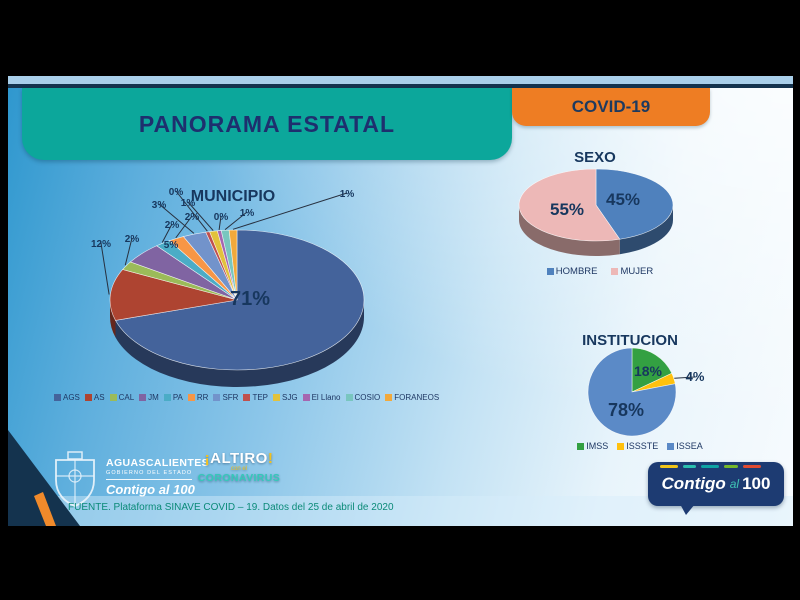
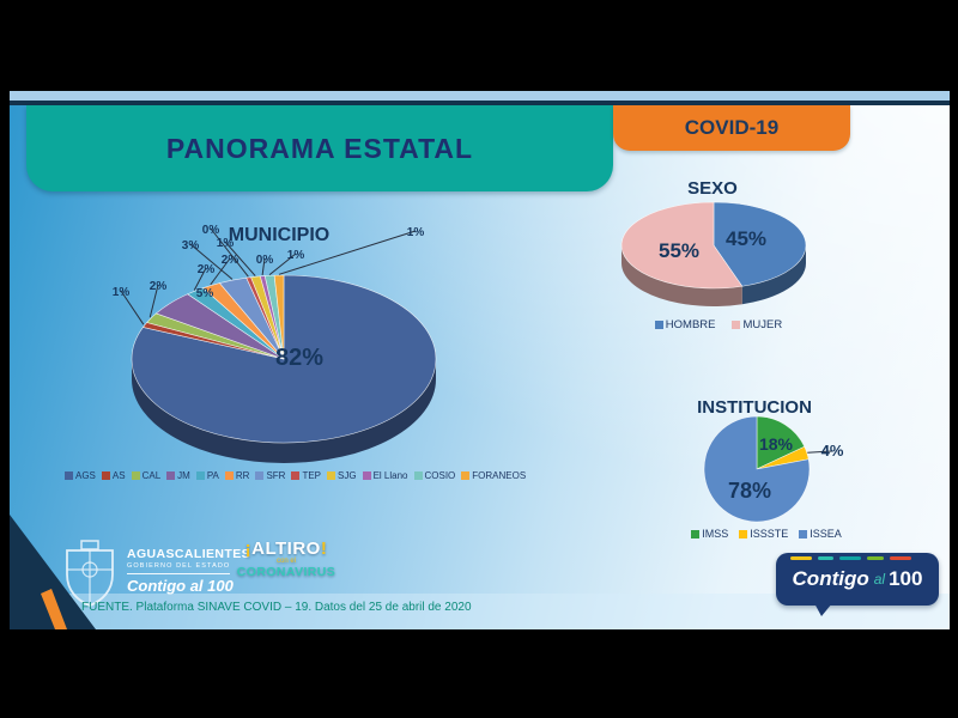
MUNICIPIO/AGS: 71% -> 82%
MUNICIPIO/AS: 12% -> 1%
